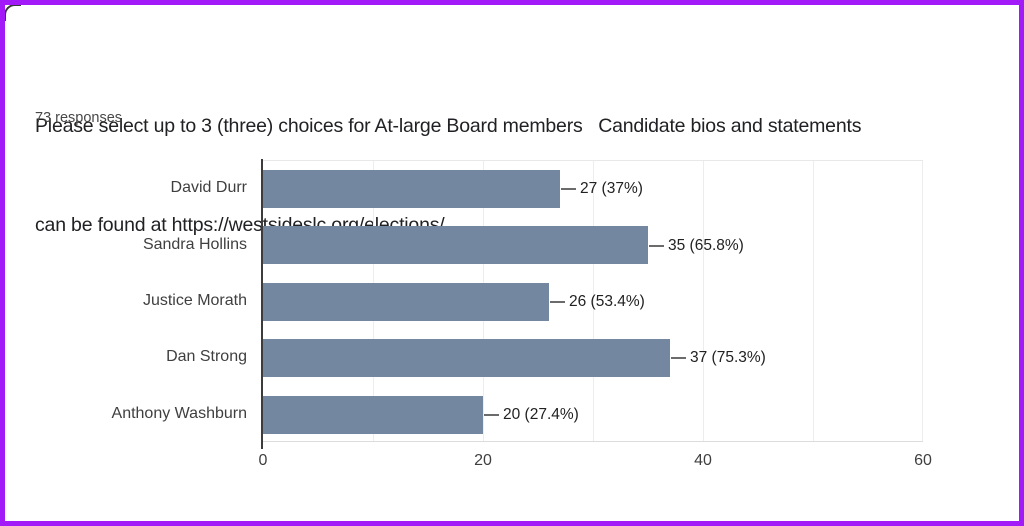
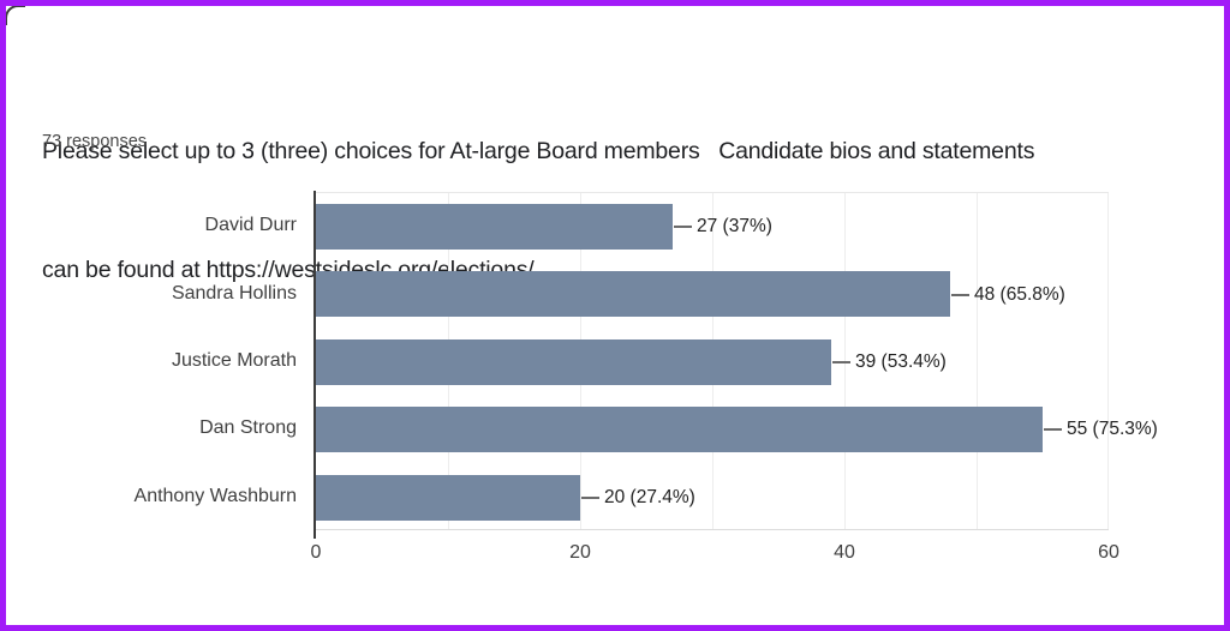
Sandra Hollins: 35 -> 48
Justice Morath: 26 -> 39
Dan Strong: 37 -> 55
